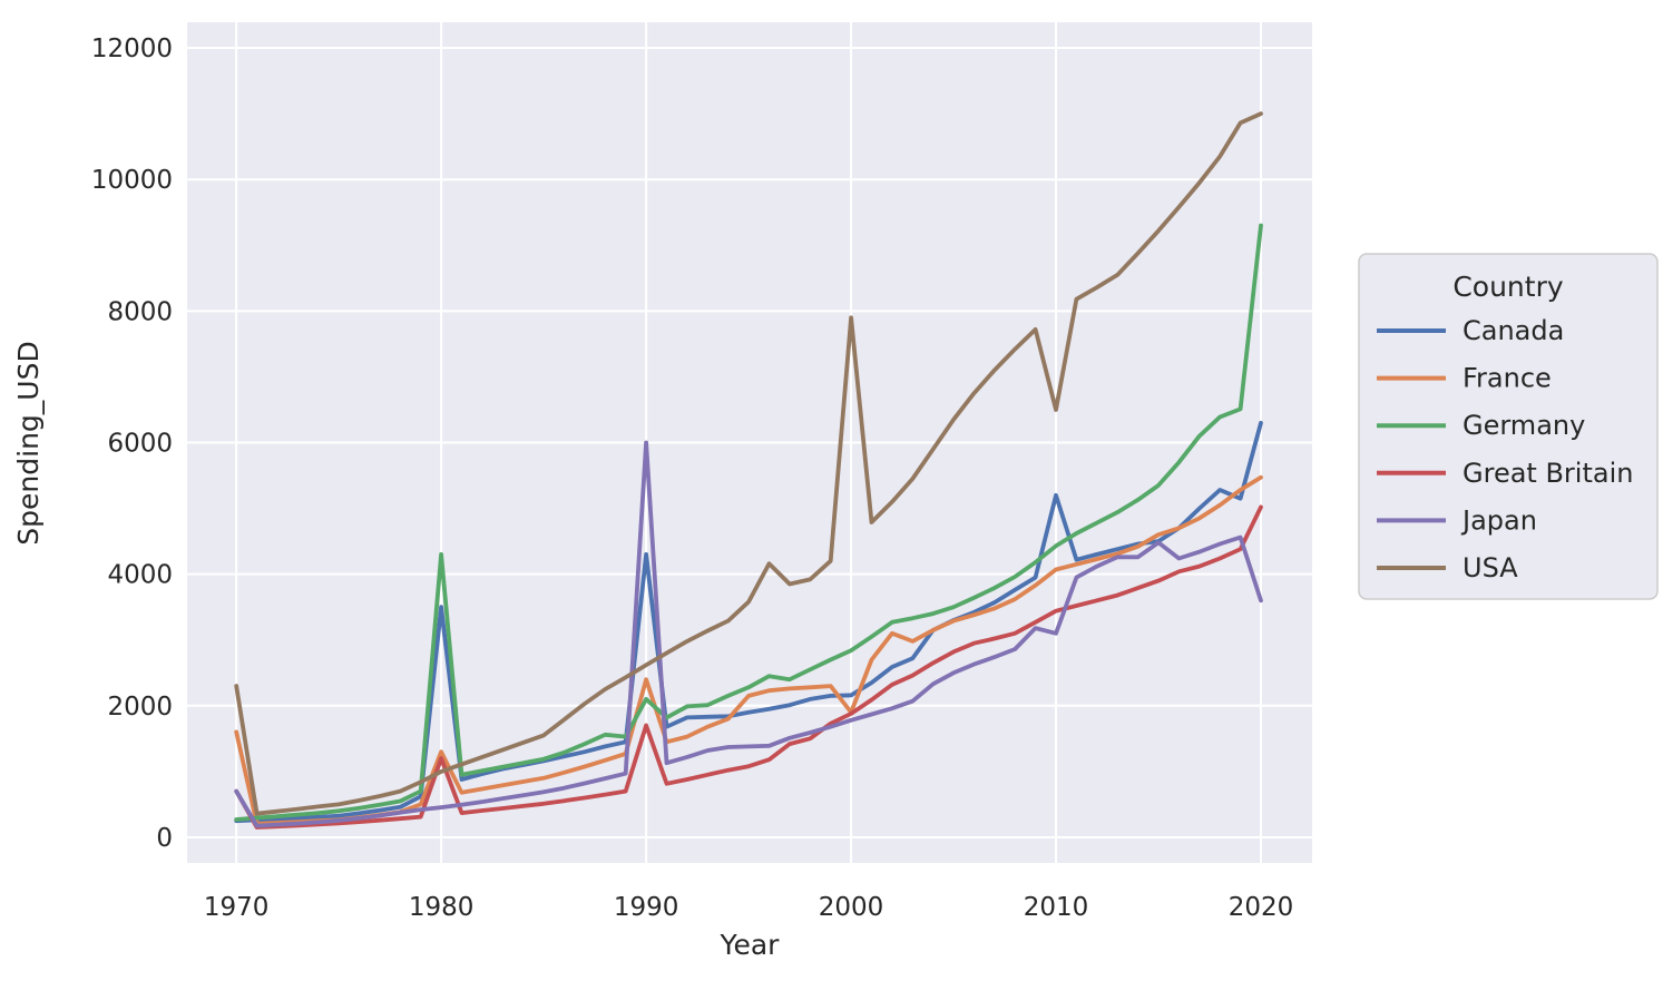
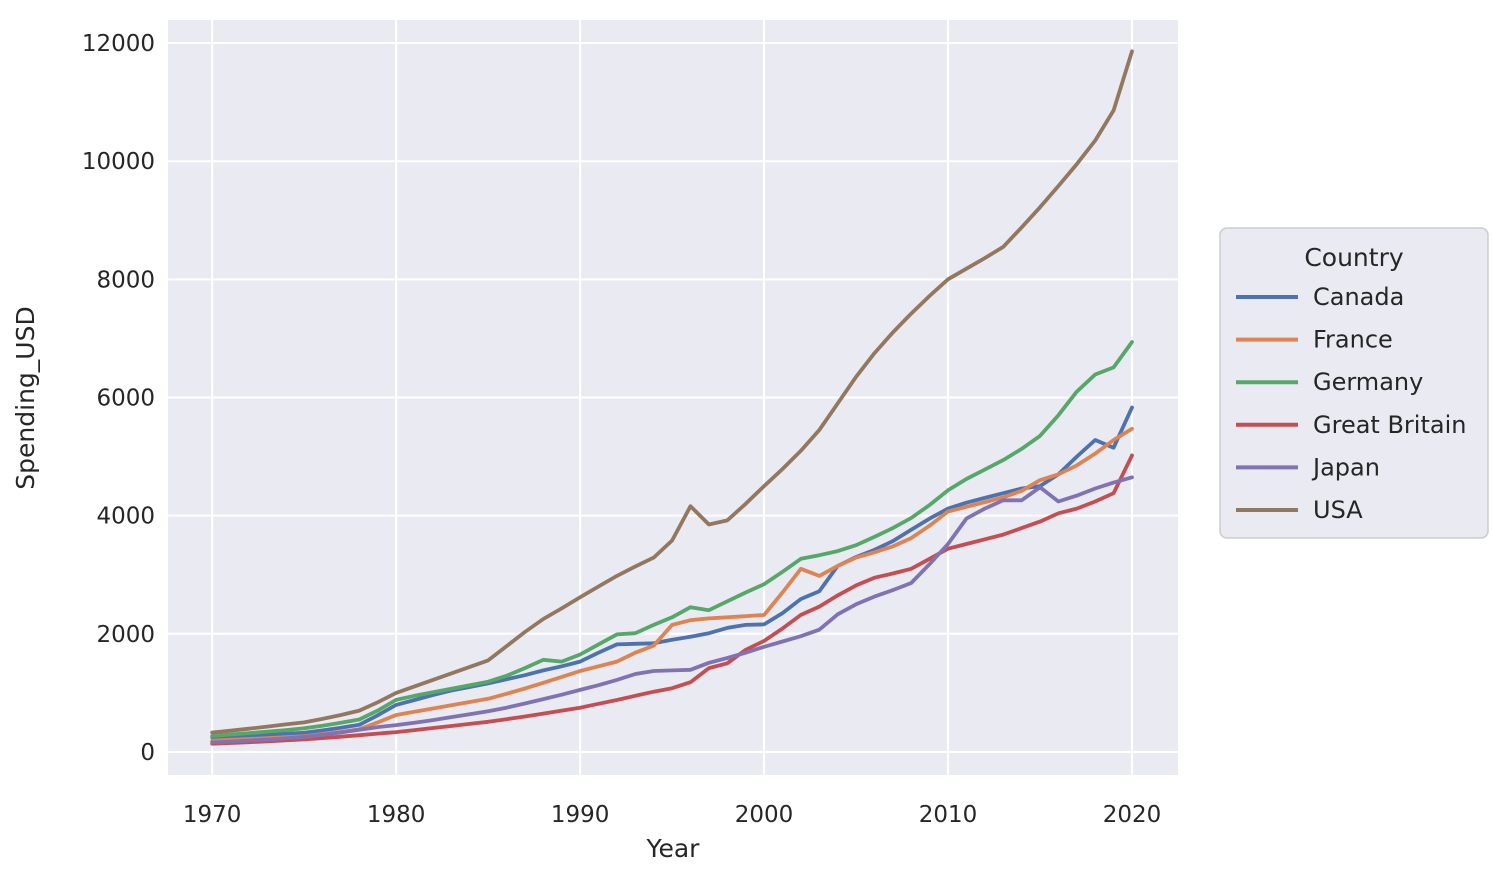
France/1970: 1600 -> 200
Great Britain/1970: 700 -> 100
Japan/1970: 700 -> 200
USA/1970: 2300 -> 300
Canada/1980: 3500 -> 800
France/1980: 1300 -> 600
Germany/1980: 4300 -> 900
Great Britain/1980: 1200 -> 300
Canada/1990: 4300 -> 1500
France/1990: 2400 -> 1400
Germany/1990: 2100 -> 1600
Great Britain/1990: 1700 -> 800
Japan/1990: 6000 -> 1000
France/2000: 1900 -> 2300
USA/2000: 7900 -> 4500
Canada/2010: 5200 -> 4100
Japan/2010: 3100 -> 3500
USA/2010: 6500 -> 8000
Canada/2020: 6300 -> 5800
Germany/2020: 9300 -> 6900
Japan/2020: 3600 -> 4600
USA/2020: 11000 -> 11900
